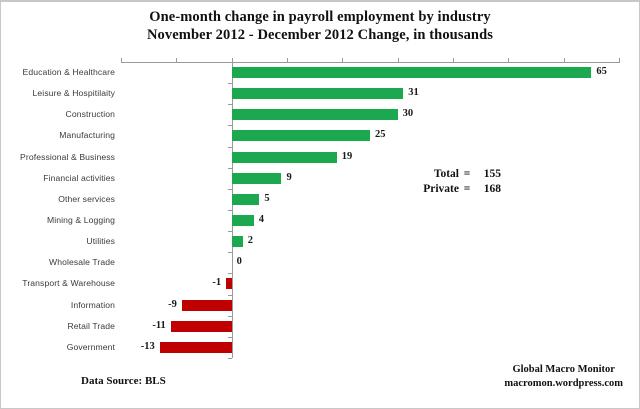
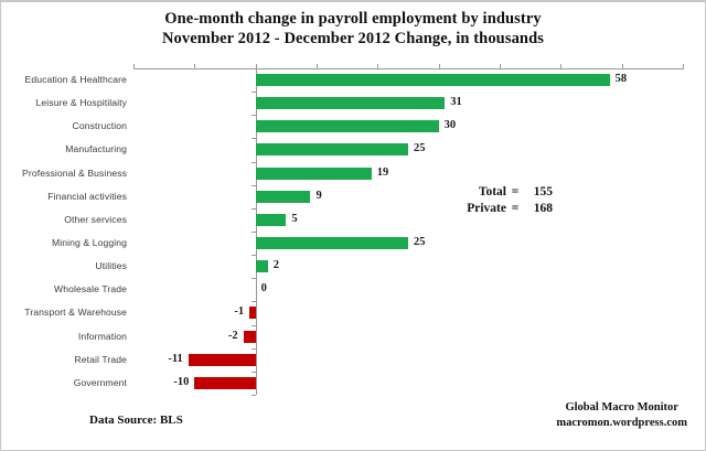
Education & Healthcare: 65 -> 58
Mining & Logging: 4 -> 25
Information: -9 -> -2
Government: -13 -> -10
